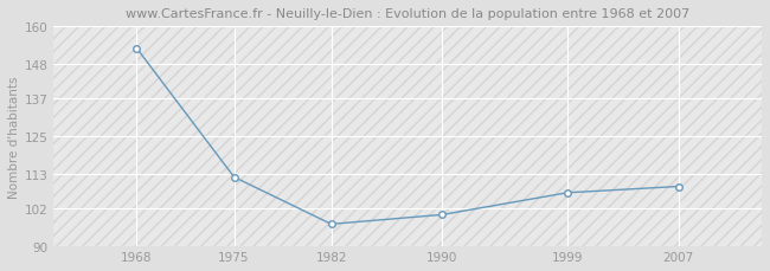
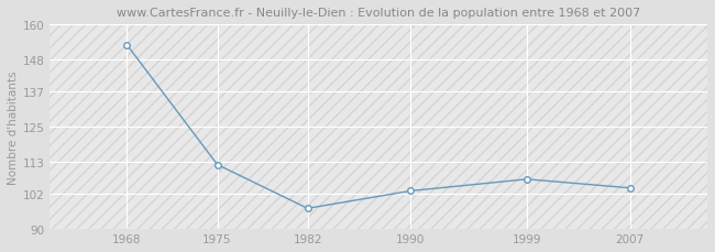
1990: 100 -> 103
2007: 109 -> 104
